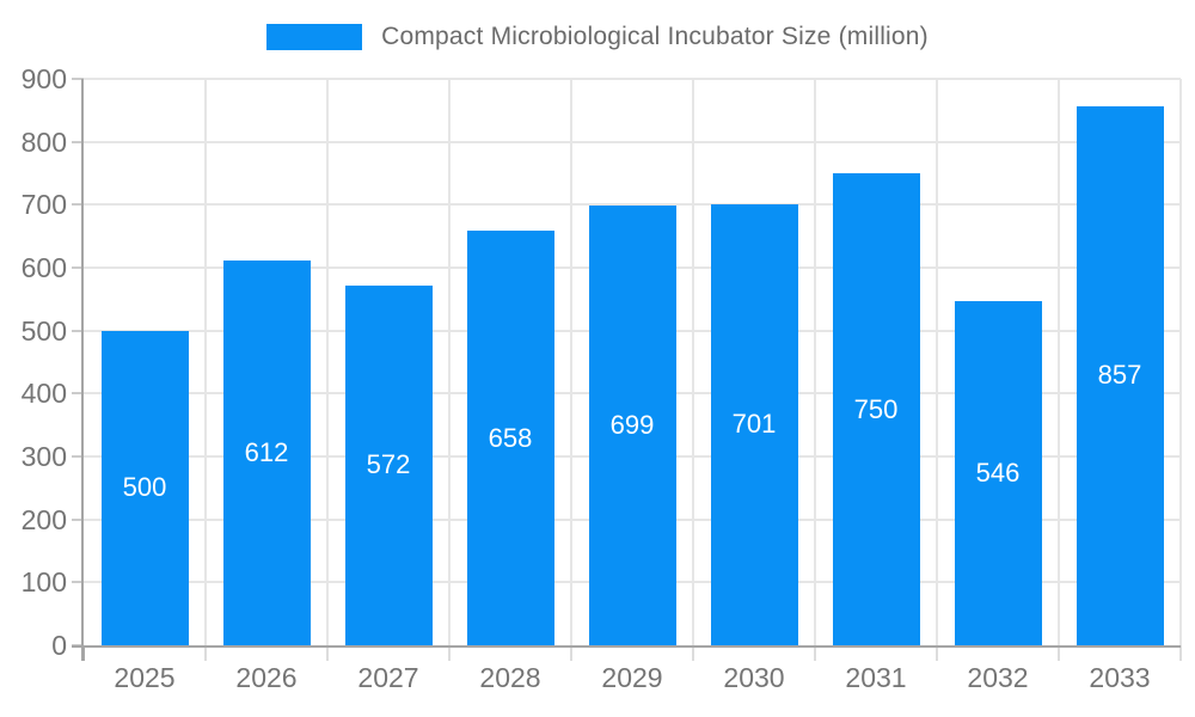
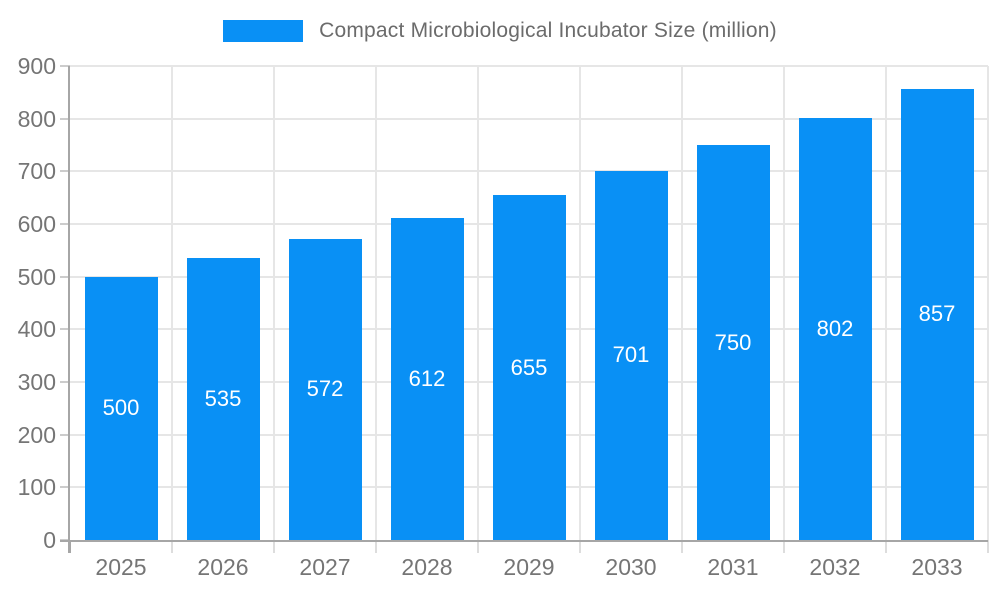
2026: 612 -> 535
2028: 658 -> 612
2029: 699 -> 655
2032: 546 -> 802
